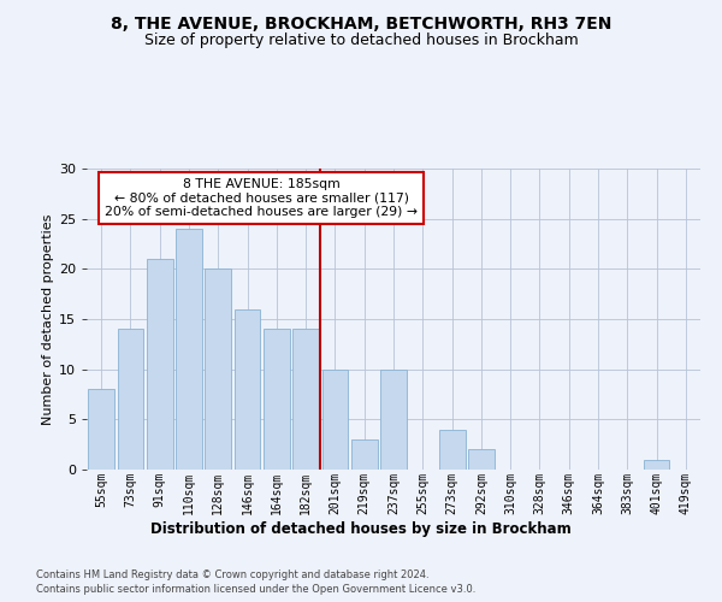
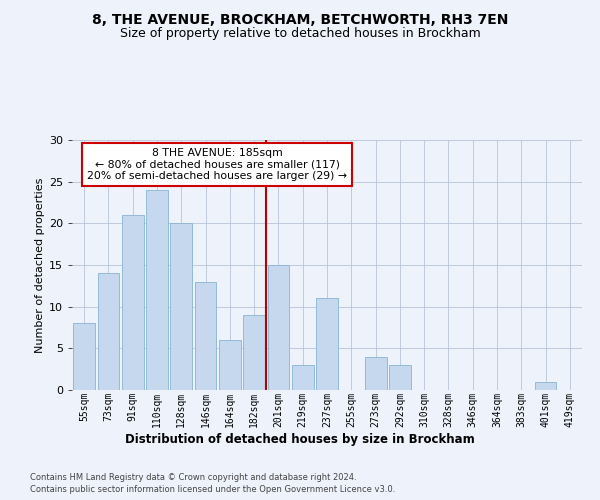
146sqm: 16 -> 13
164sqm: 14 -> 6
182sqm: 14 -> 9
201sqm: 10 -> 15
237sqm: 10 -> 11
292sqm: 2 -> 3
